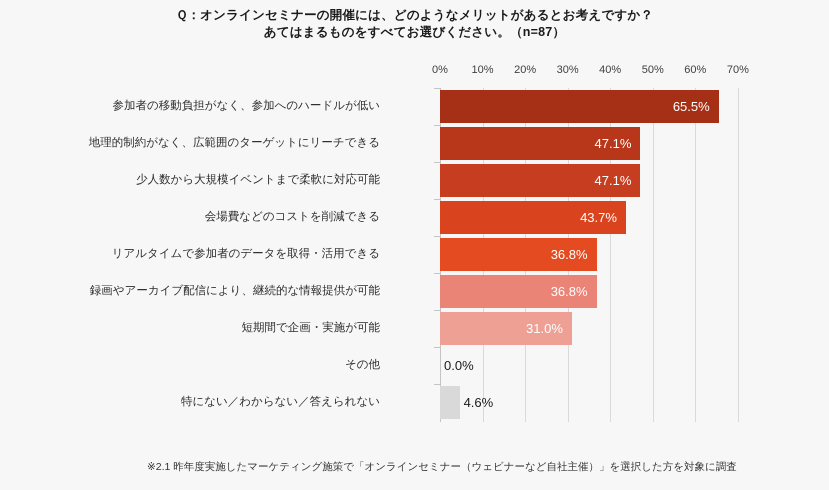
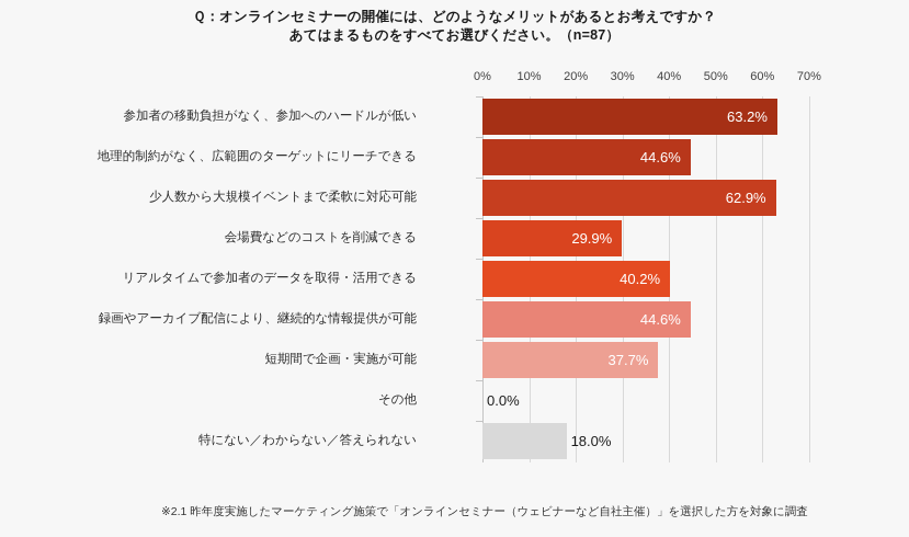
参加者の移動負担がなく、参加へのハードルが低い: 65.5% -> 63.2%
地理的制約がなく、広範囲のターゲットにリーチできる: 47.1% -> 44.6%
少人数から大規模イベントまで柔軟に対応可能: 47.1% -> 62.9%
会場費などのコストを削減できる: 43.7% -> 29.9%
リアルタイムで参加者のデータを取得・活用できる: 36.8% -> 40.2%
録画やアーカイブ配信により、継続的な情報提供が可能: 36.8% -> 44.6%
短期間で企画・実施が可能: 31.0% -> 37.7%
特にない／わからない／答えられない: 4.6% -> 18.0%
